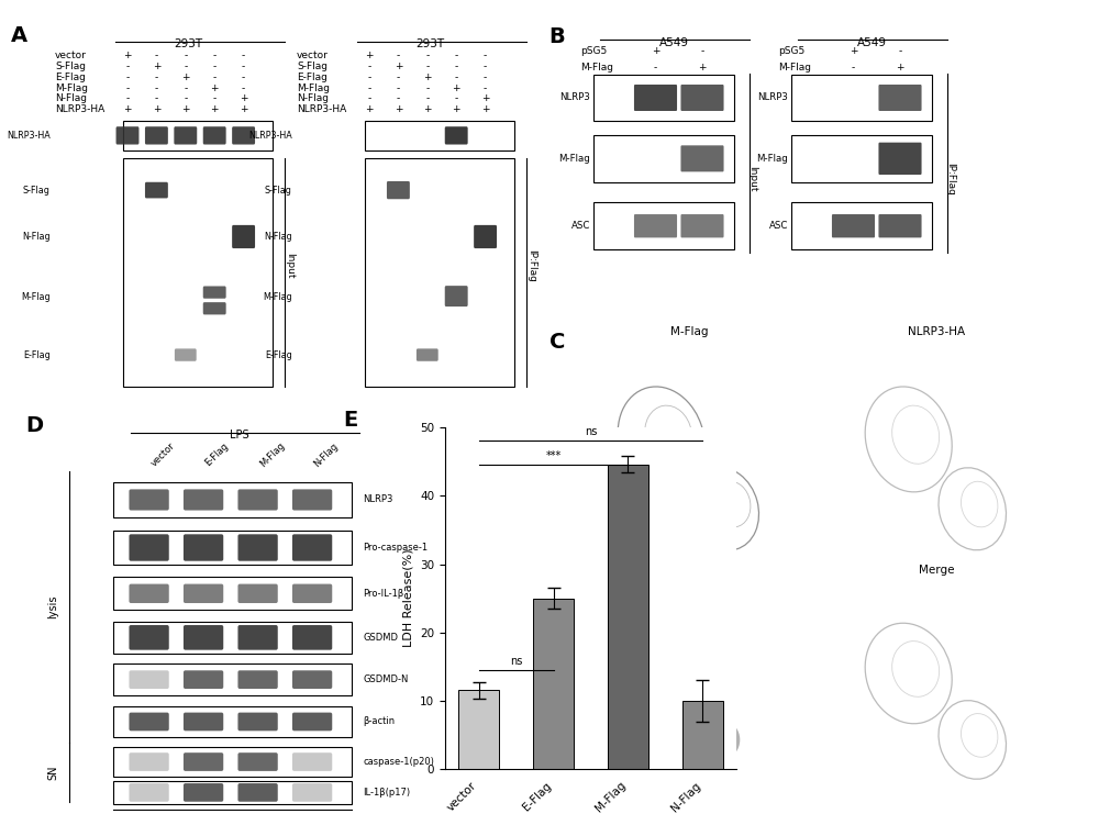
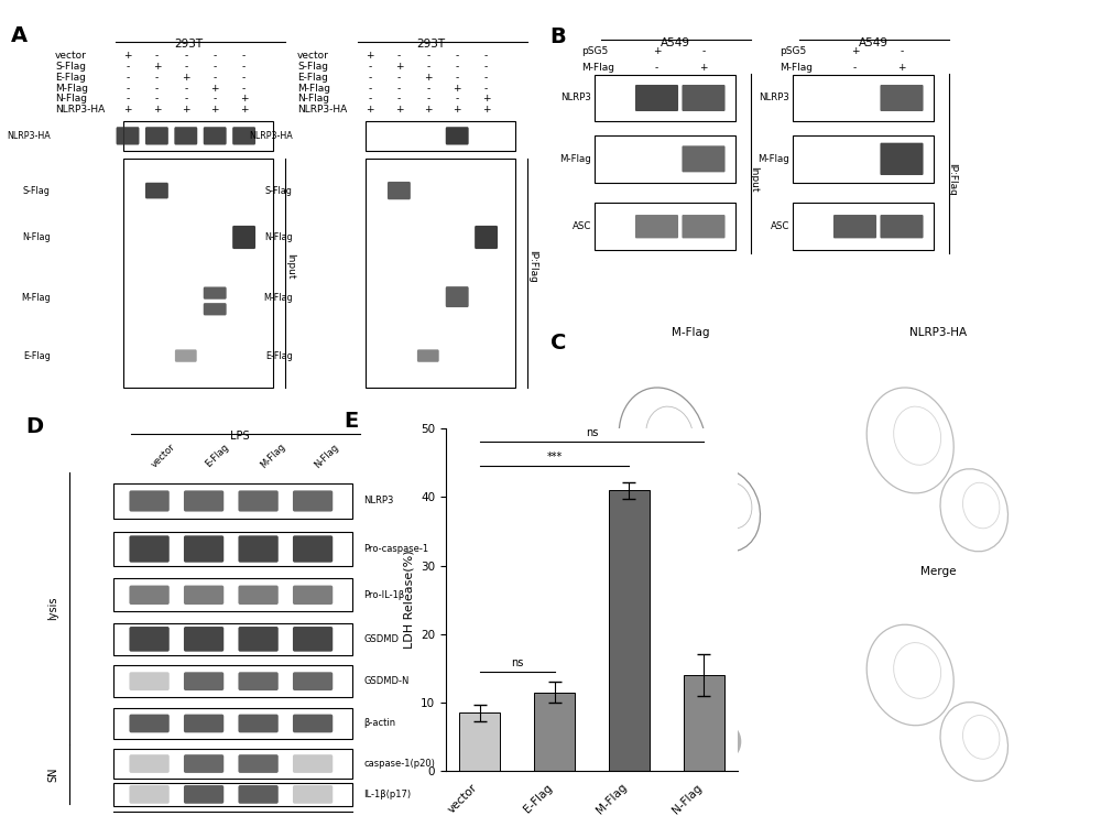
vector: 11.6 -> 8.5
E-Flag: 25.0 -> 11.5
M-Flag: 44.6 -> 41.0
N-Flag: 10.0 -> 14.0
